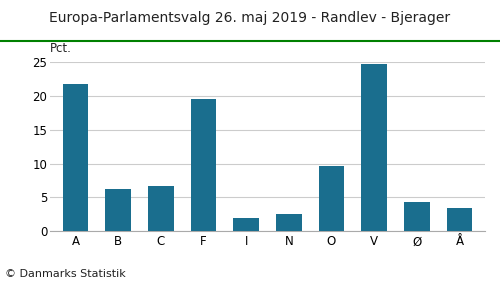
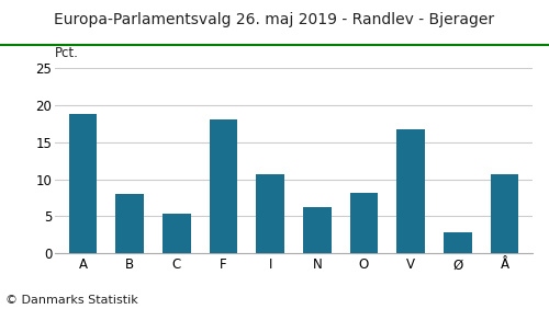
A: 21.7 -> 18.8
B: 6.2 -> 8.0
C: 6.7 -> 5.4
F: 19.5 -> 18.0
I: 2.0 -> 10.6
N: 2.5 -> 6.2
O: 9.6 -> 8.2
V: 24.7 -> 16.8
Ø: 4.3 -> 2.8
Å: 3.5 -> 10.6
